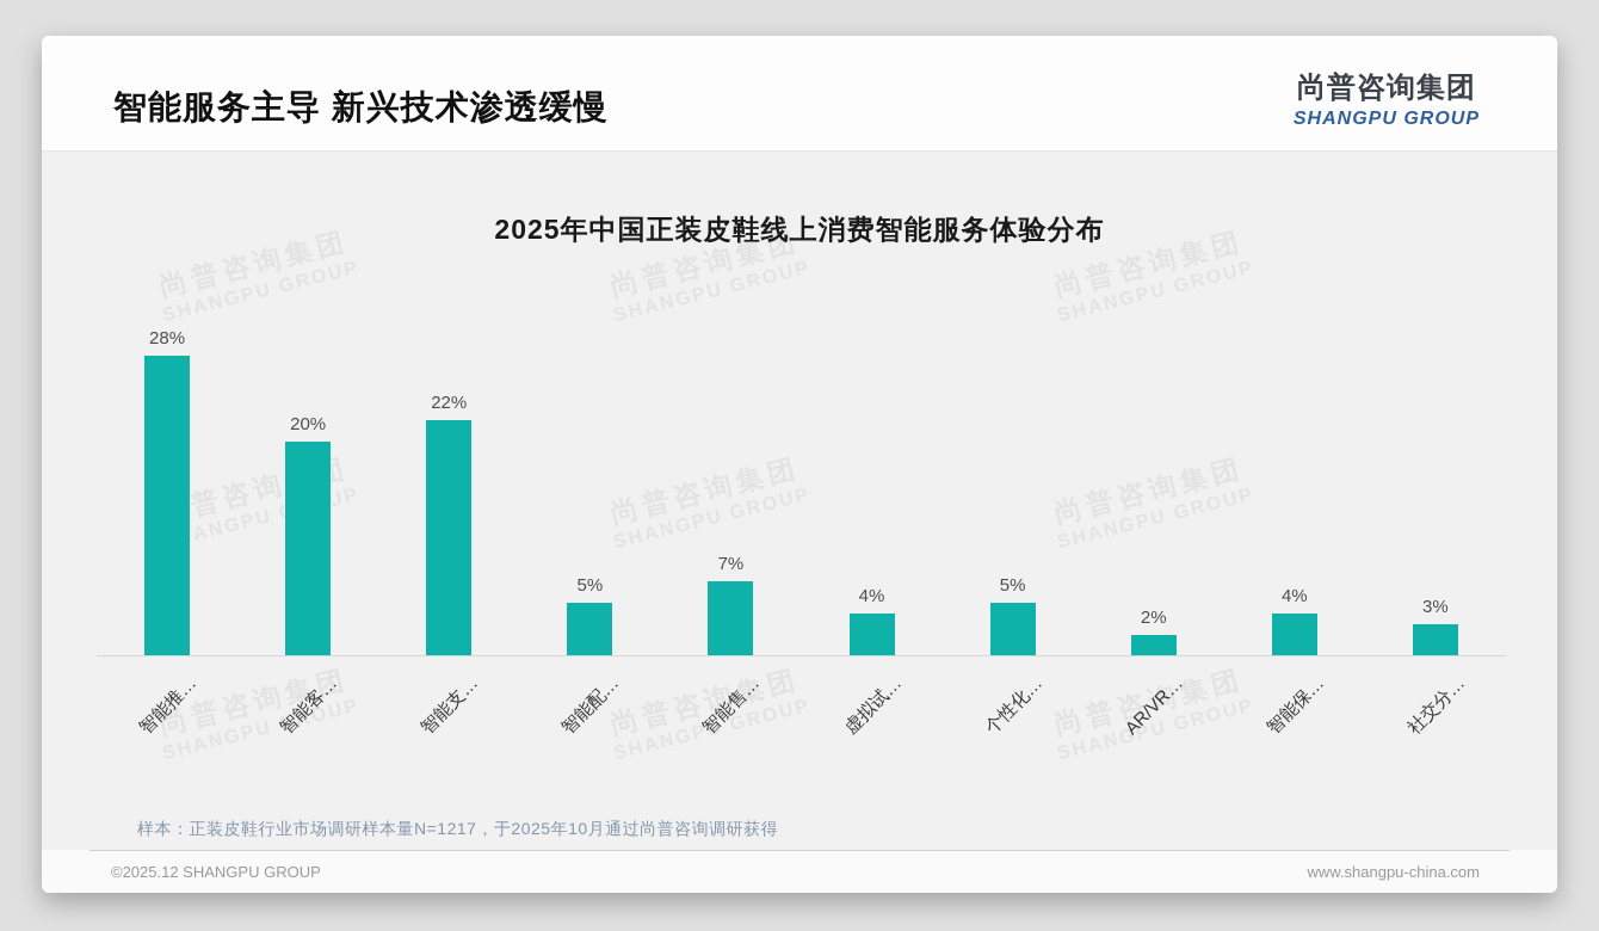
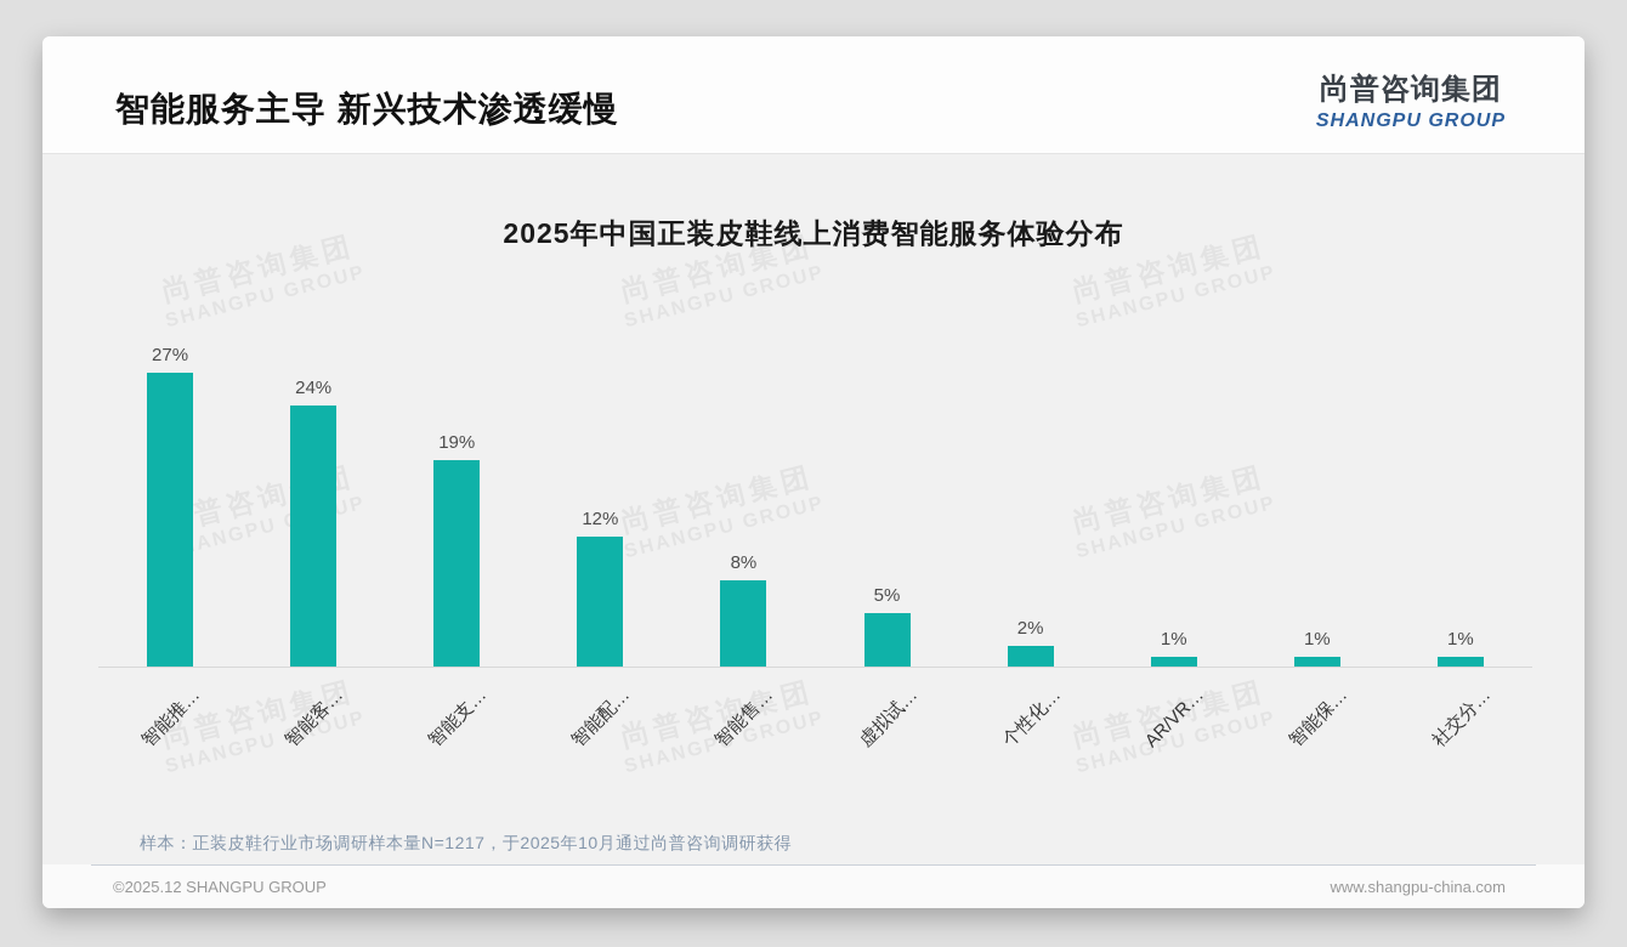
智能推…: 28% -> 27%
智能客…: 20% -> 24%
智能支…: 22% -> 19%
智能配…: 5% -> 12%
智能售…: 7% -> 8%
虚拟试…: 4% -> 5%
个性化…: 5% -> 2%
AR/VR…: 2% -> 1%
智能保…: 4% -> 1%
社交分…: 3% -> 1%
